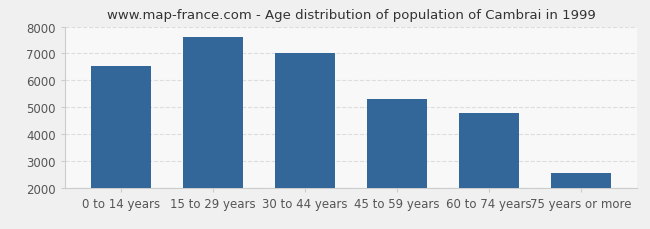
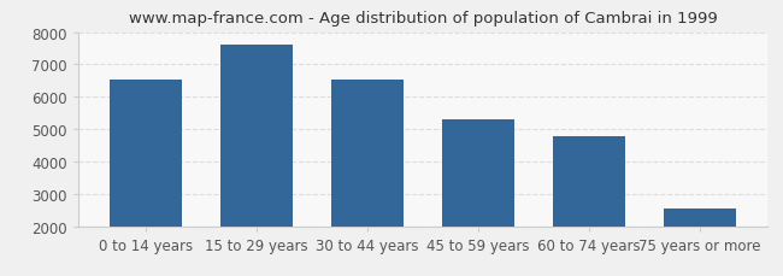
30 to 44 years: 7000 -> 6550
